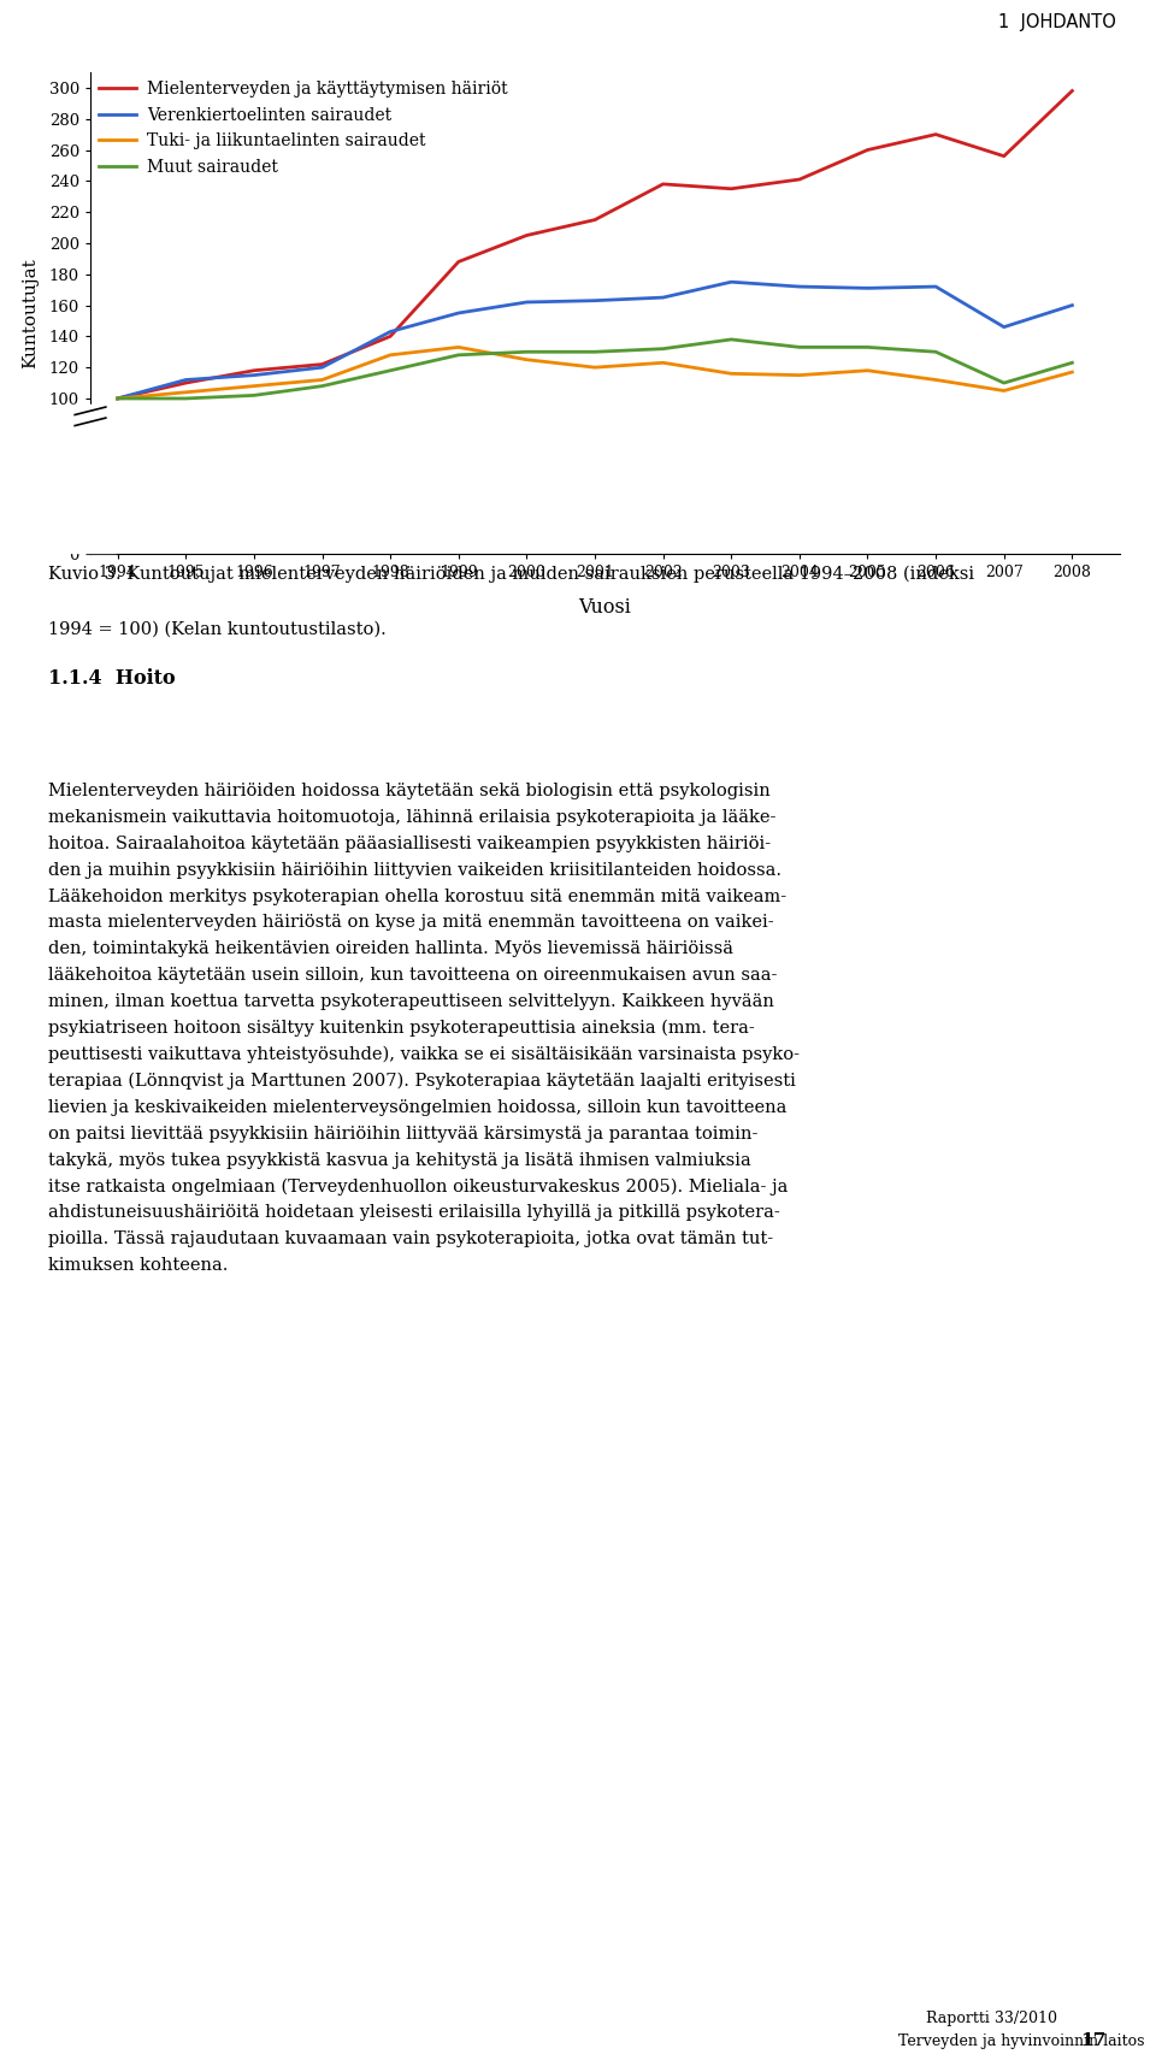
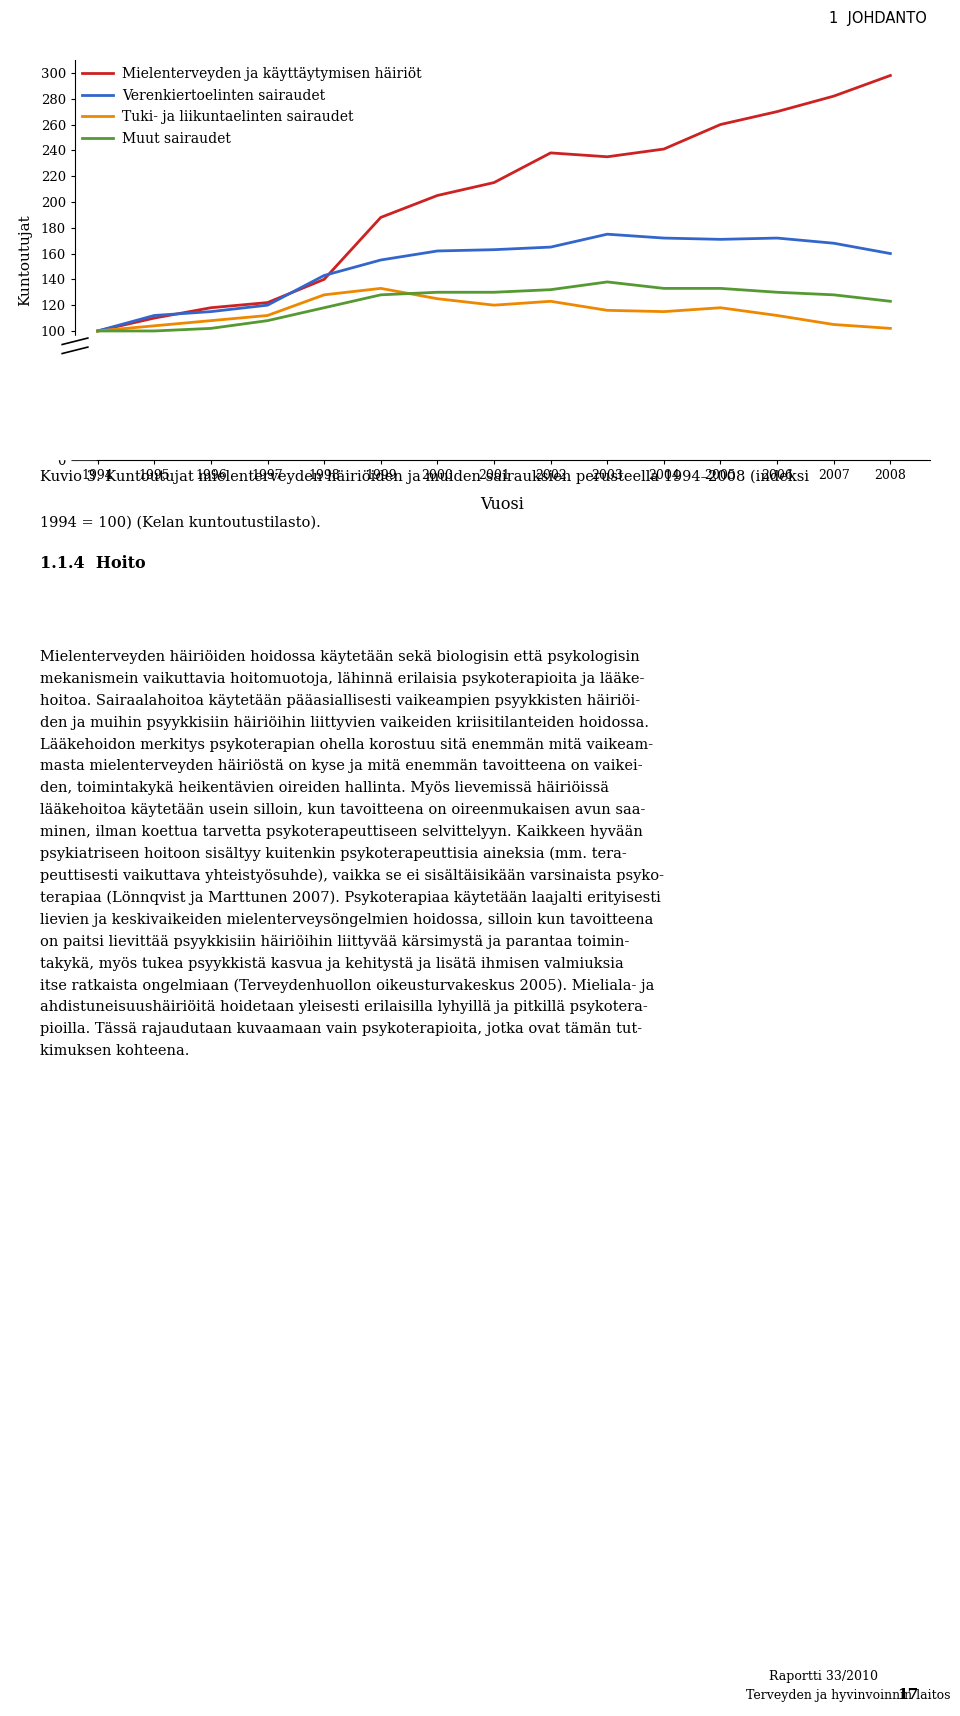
Mielenterveyden ja käyttäytymisen häiriöt/2007: 256 -> 282
Verenkiertoelinten sairaudet/2007: 146 -> 168
Muut sairaudet/2007: 110 -> 128
Tuki- ja liikuntaelinten sairaudet/2008: 117 -> 102
